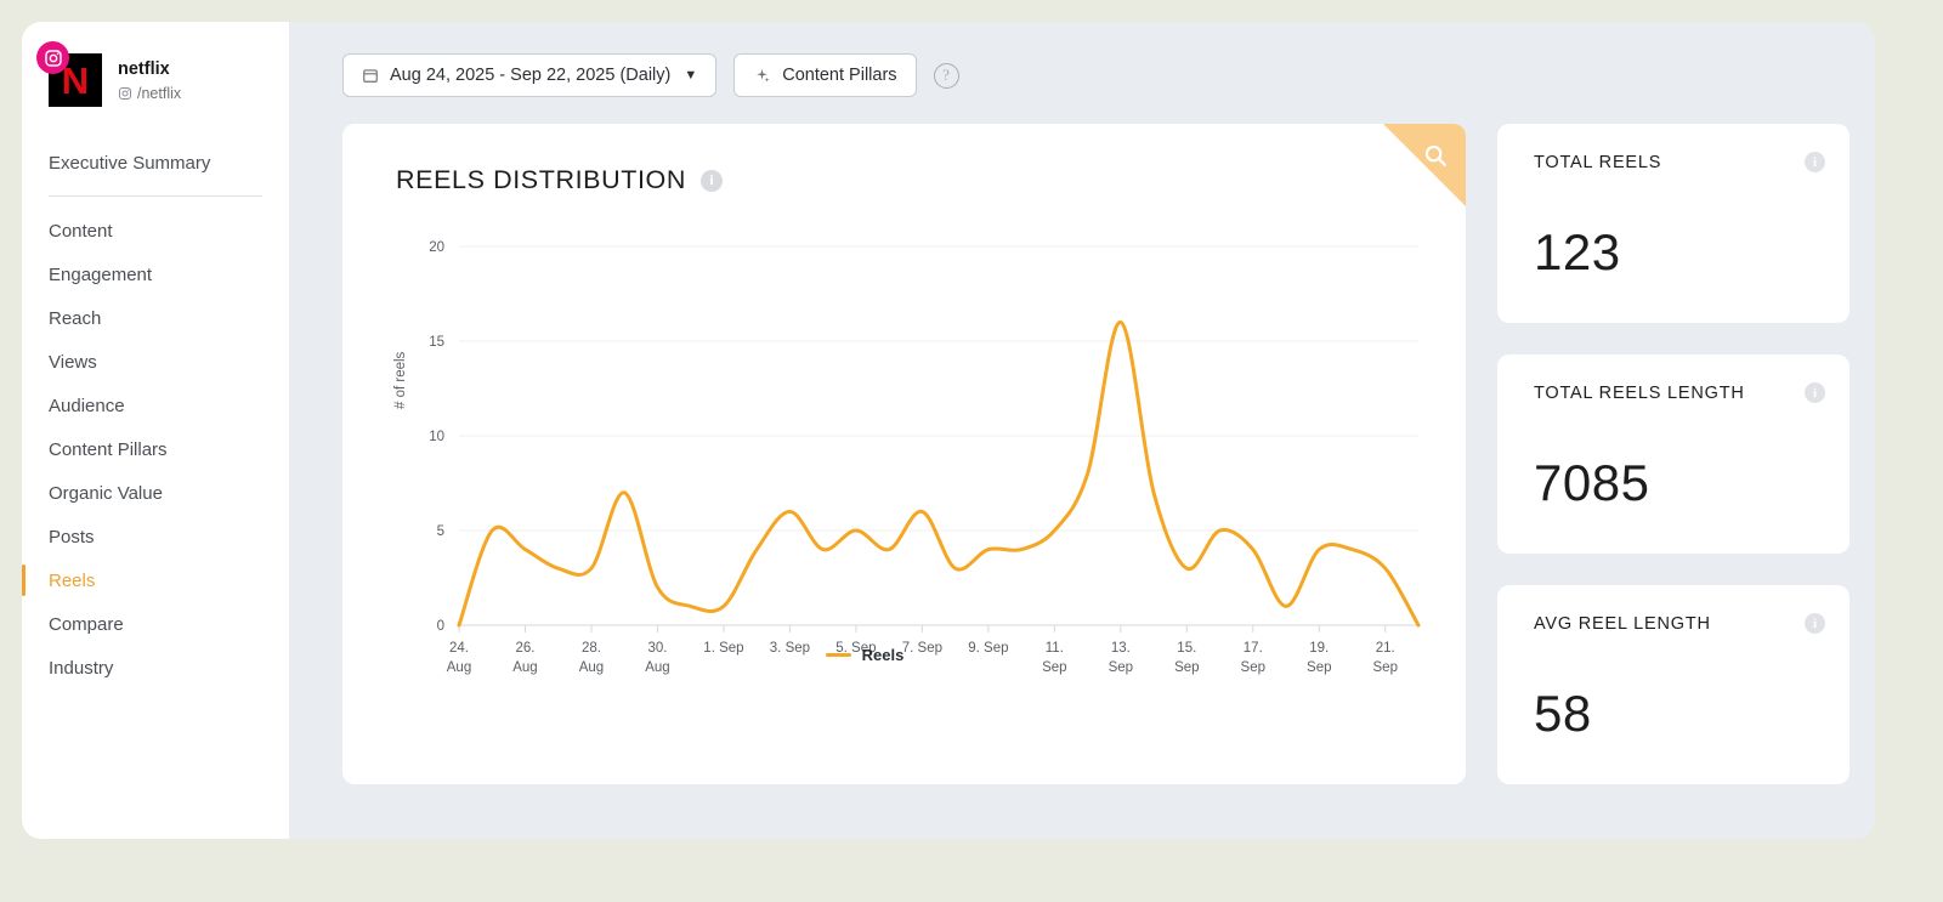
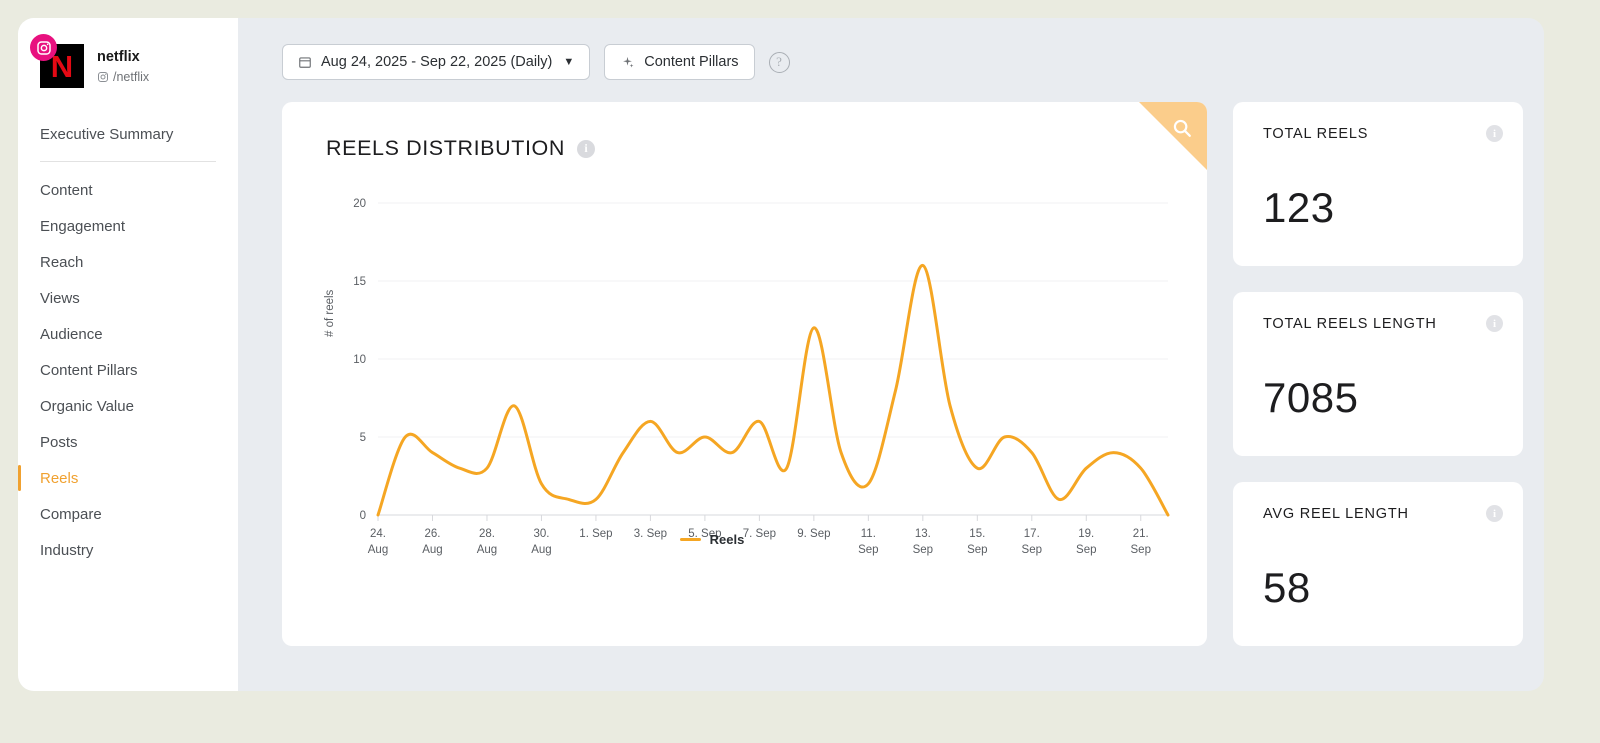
9. Sep: 4 -> 12
11. Sep: 5 -> 2
19. Sep: 4 -> 3
